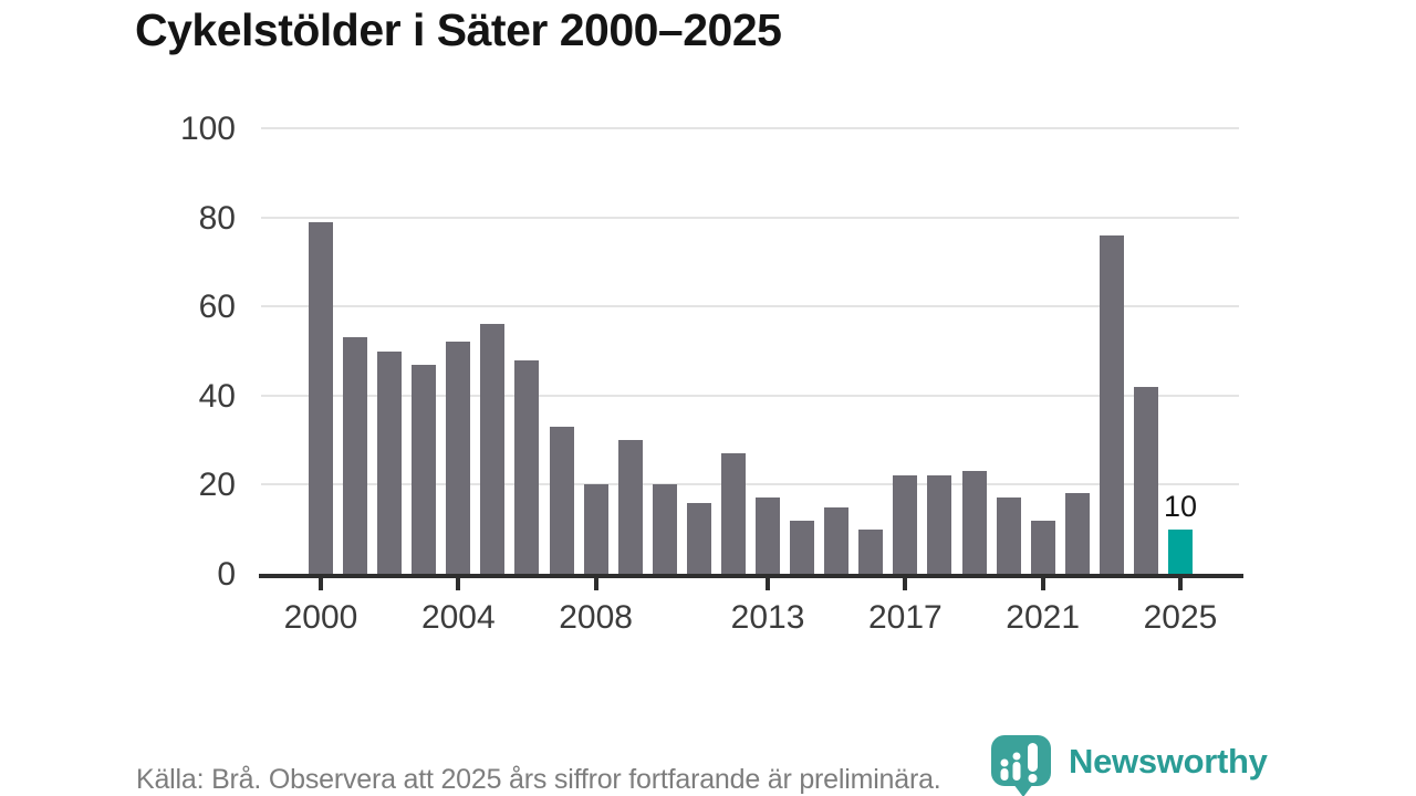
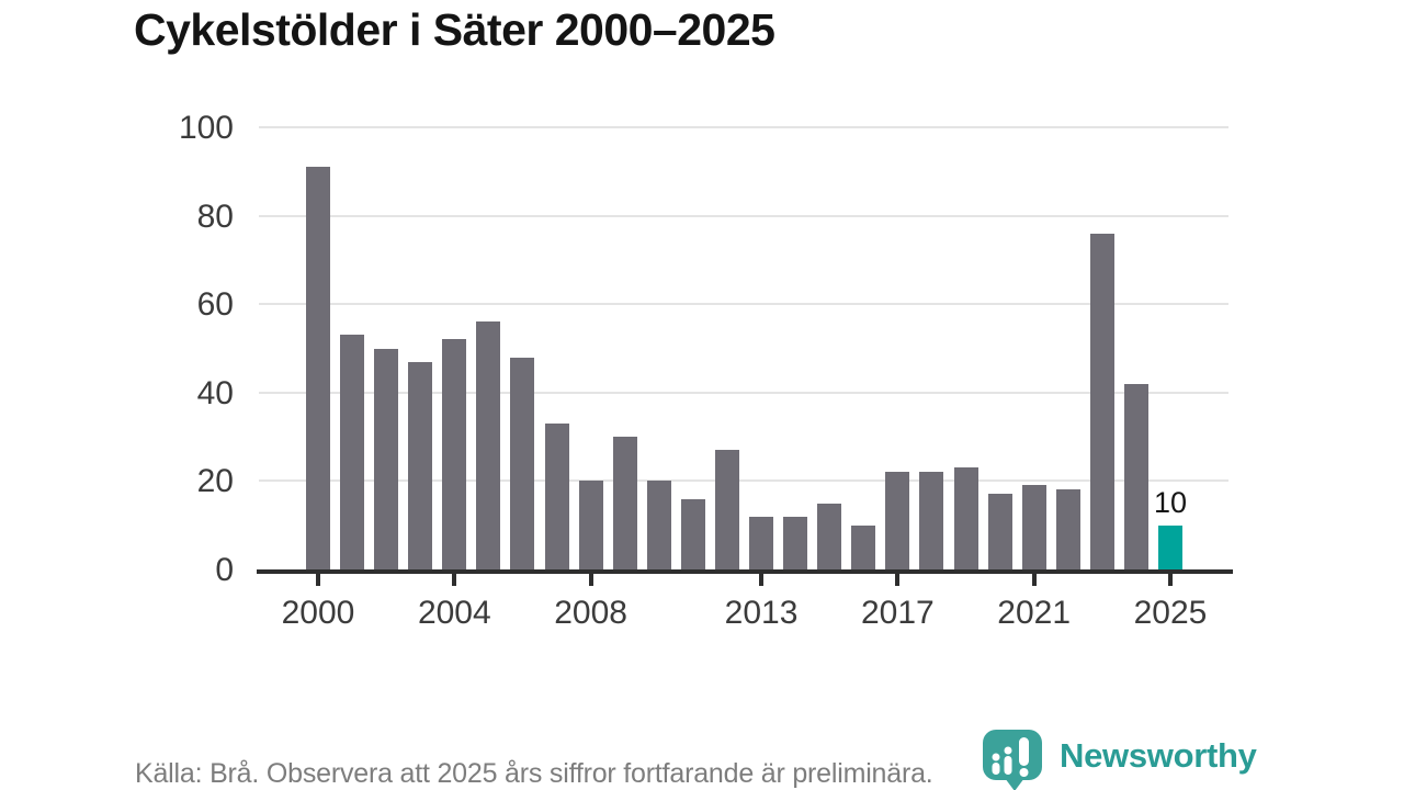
2000: 79 -> 91
2013: 17 -> 12
2021: 12 -> 19
